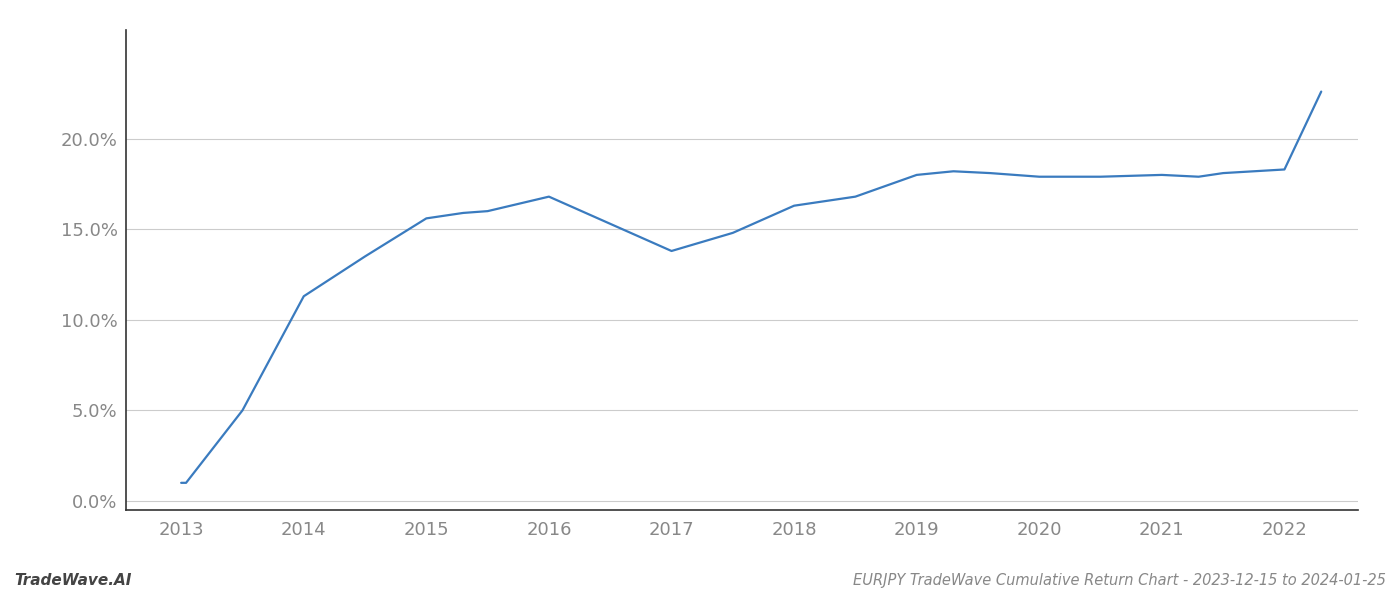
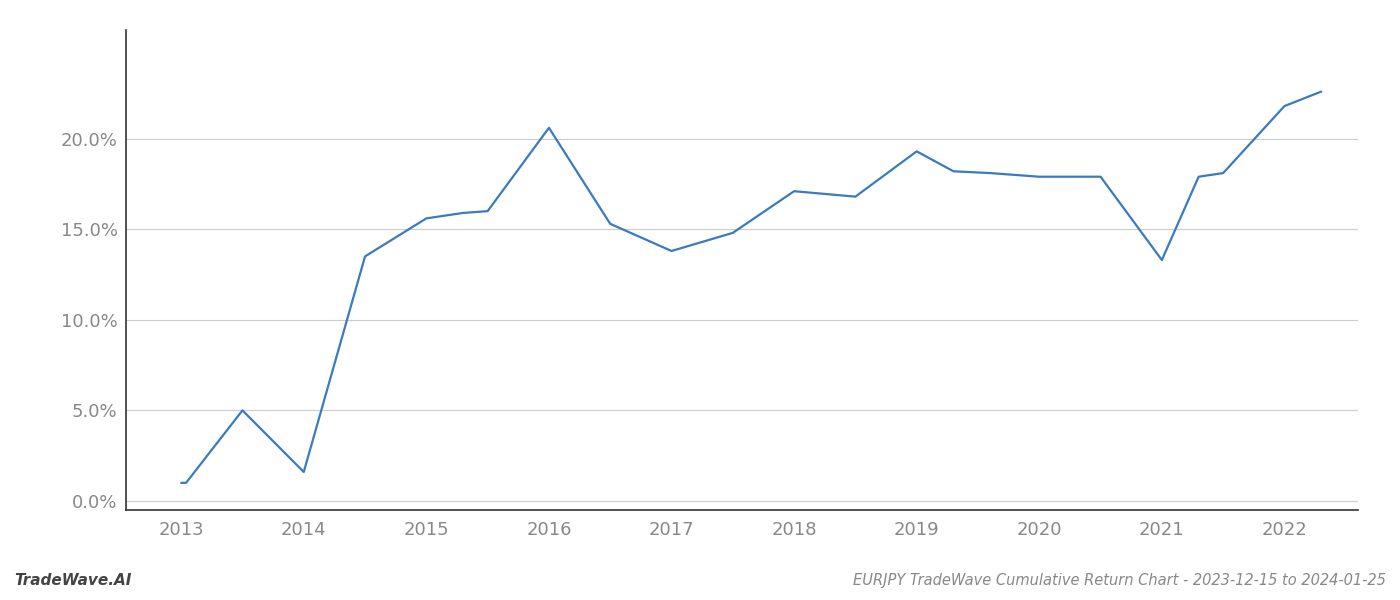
2014: 11.3% -> 1.6%
2016: 16.8% -> 20.6%
2018: 16.3% -> 17.1%
2019: 18.0% -> 19.3%
2021: 18.0% -> 13.3%
2022: 18.3% -> 21.8%
